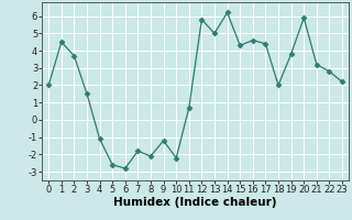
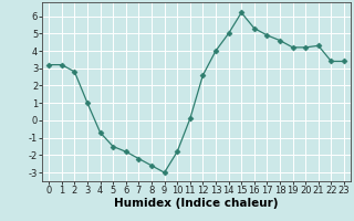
0: 2.0 -> 3.2
1: 4.5 -> 3.2
2: 3.7 -> 2.8
3: 1.5 -> 1.0
4: -1.1 -> -0.7
5: -2.6 -> -1.5
6: -2.8 -> -1.8
7: -1.8 -> -2.2
8: -2.1 -> -2.6
9: -1.2 -> -3.0
10: -2.2 -> -1.8
11: 0.7 -> 0.1
12: 5.8 -> 2.6
13: 5.0 -> 4.0
14: 6.2 -> 5.0
15: 4.3 -> 6.2
16: 4.6 -> 5.3
17: 4.4 -> 4.9
18: 2.0 -> 4.6
19: 3.8 -> 4.2
20: 5.9 -> 4.2
21: 3.2 -> 4.3
22: 2.8 -> 3.4
23: 2.2 -> 3.4
